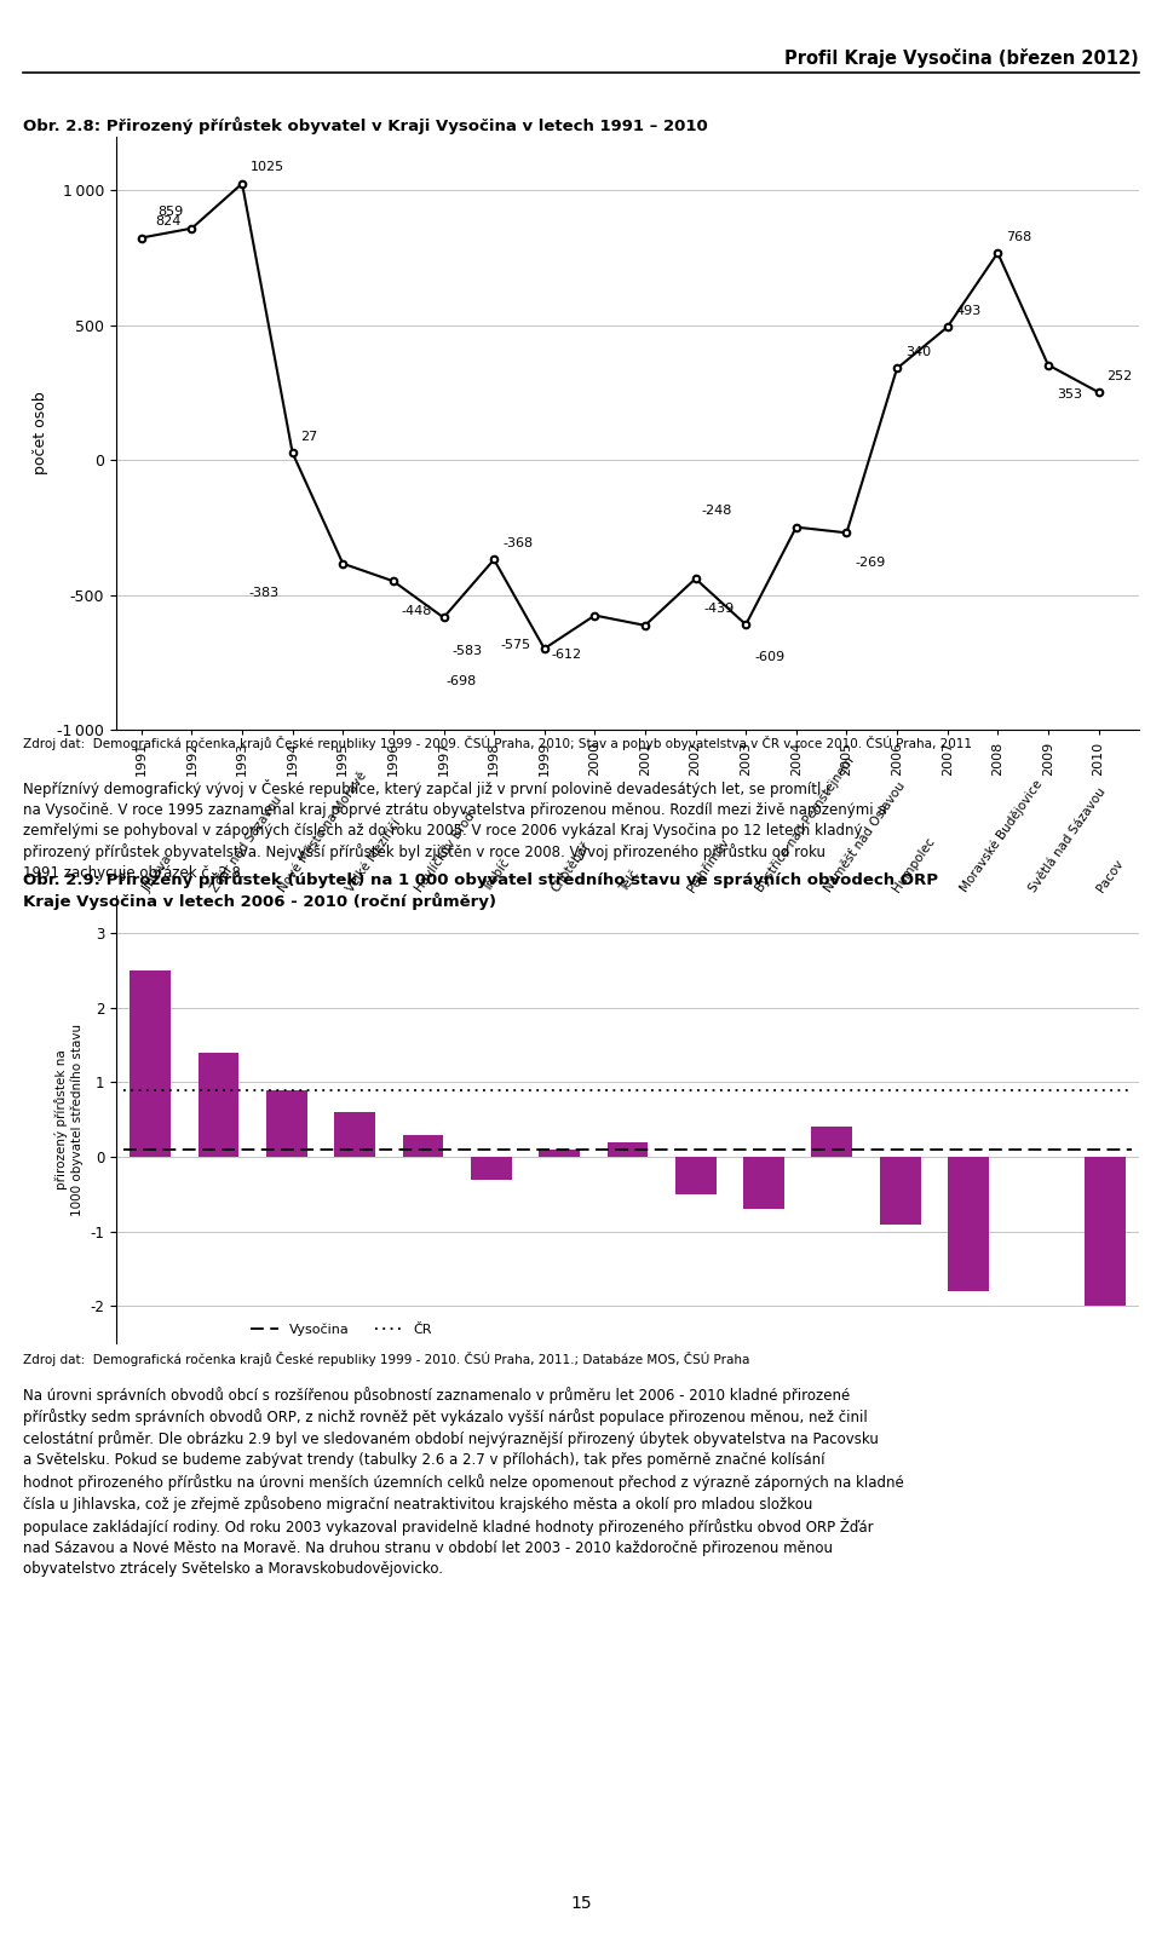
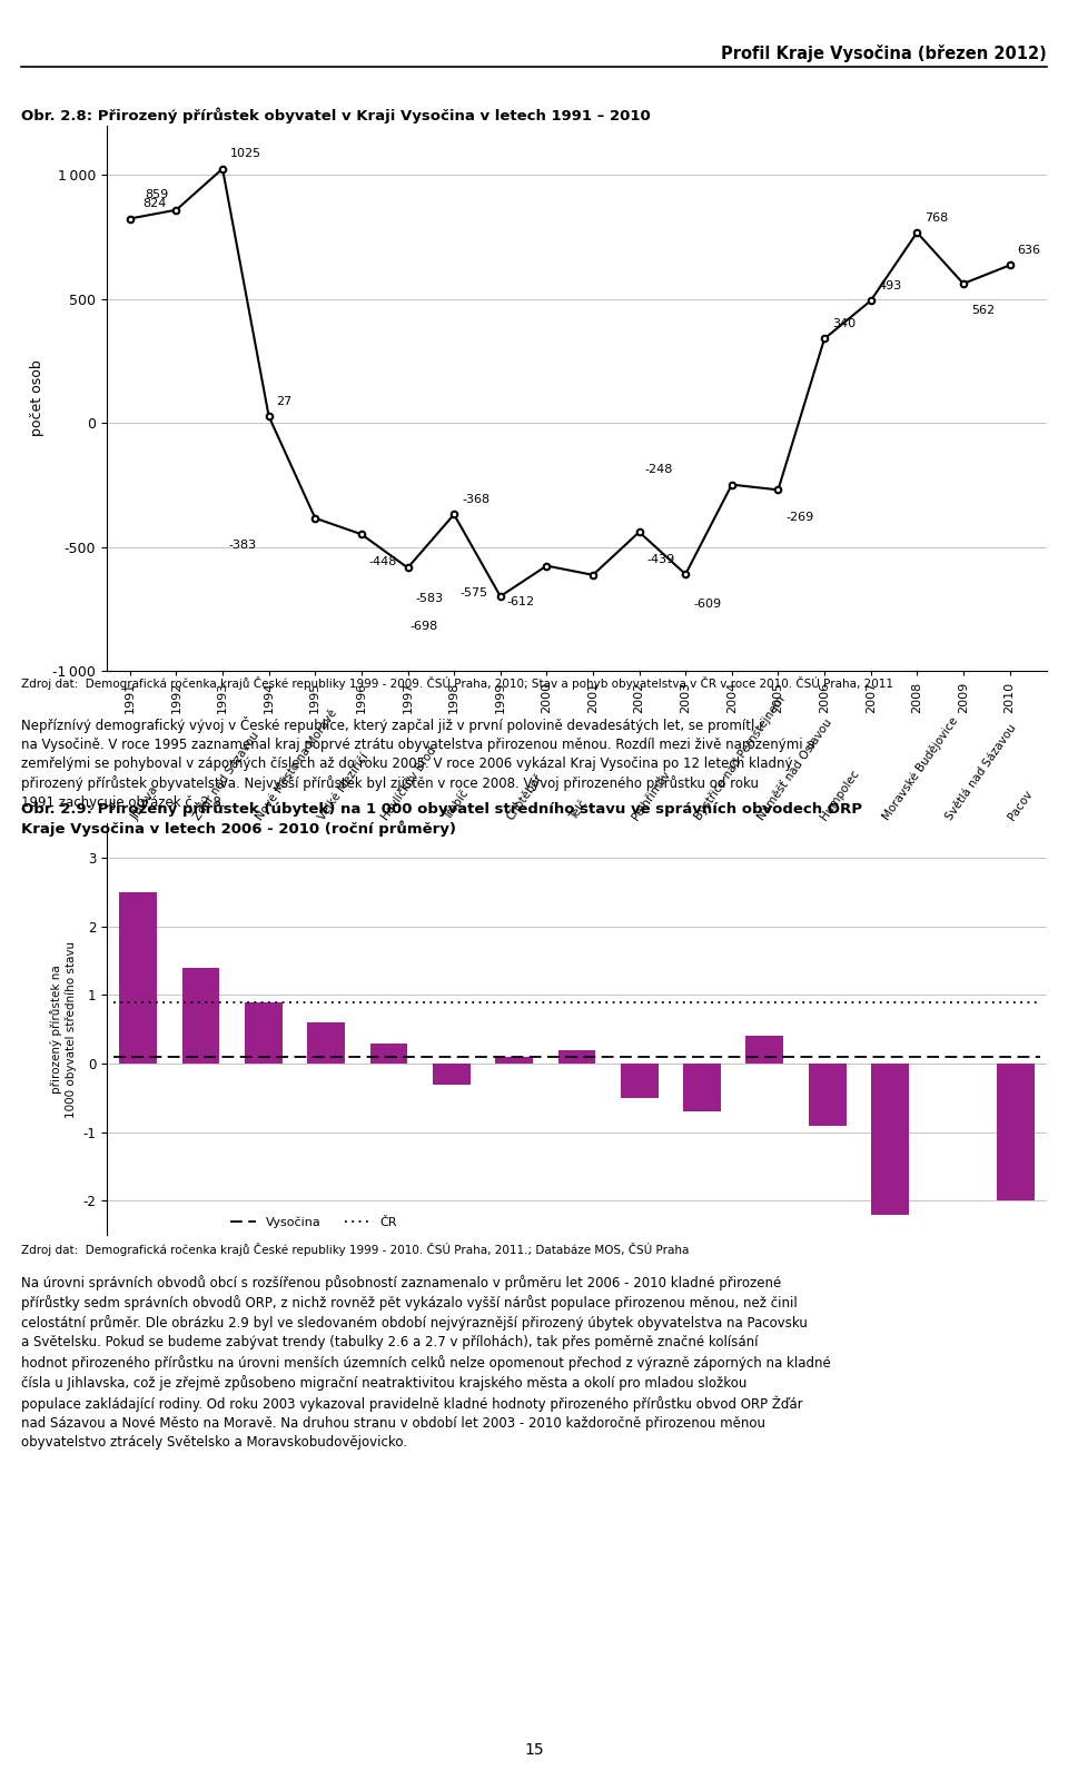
2009: 353 -> 562
2010: 252 -> 636
Moravské Budějovice: -1.8 -> -2.2
